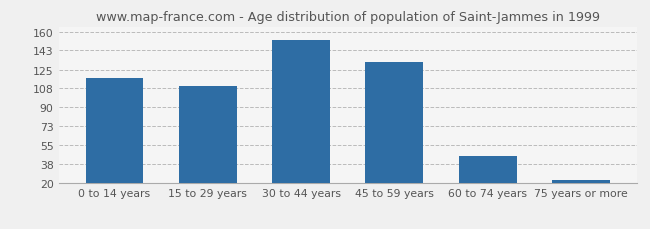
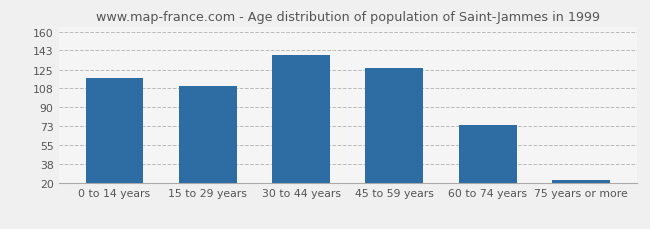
30 to 44 years: 153 -> 139
45 to 59 years: 132 -> 127
60 to 74 years: 45 -> 74
